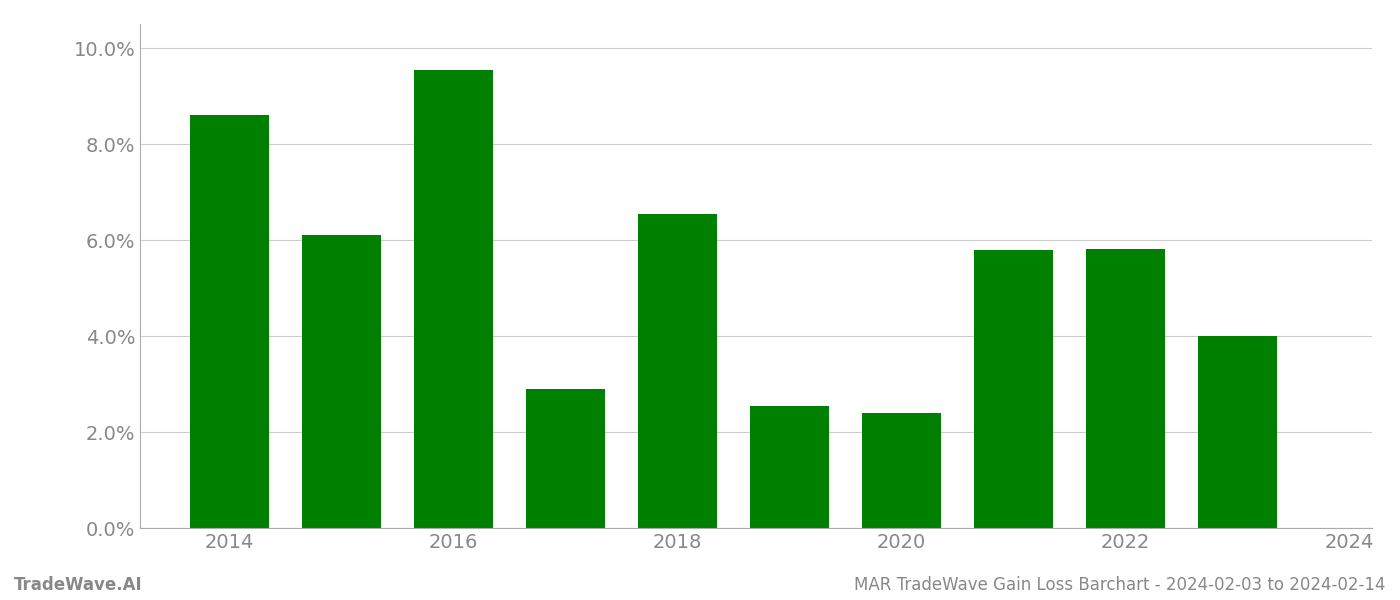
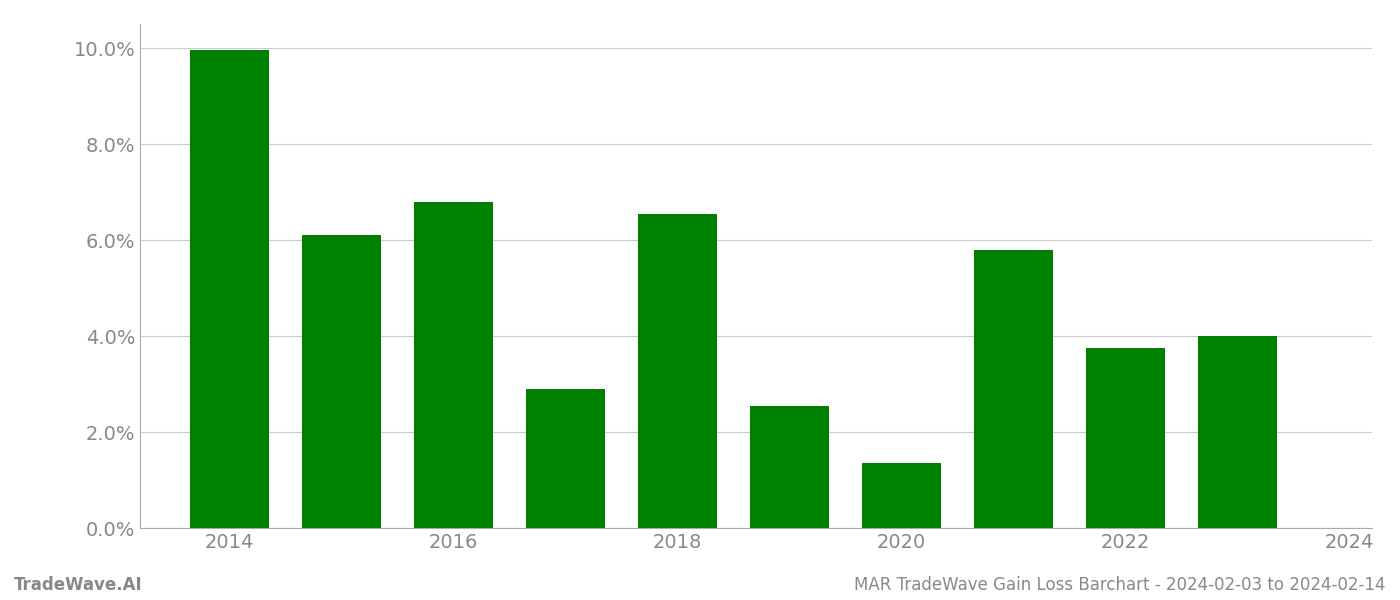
2014: 8.60% -> 9.95%
2016: 9.55% -> 6.80%
2020: 2.40% -> 1.35%
2022: 5.82% -> 3.75%
